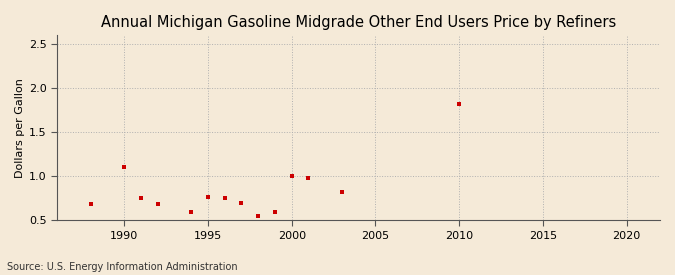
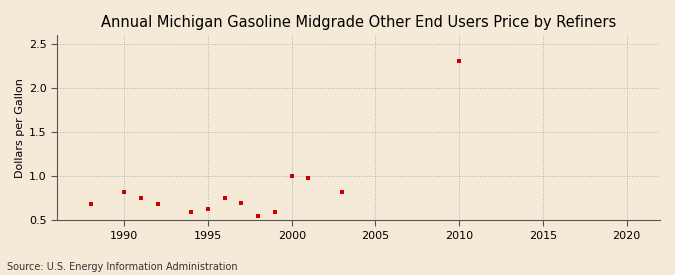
1990: 1.10 -> 0.82
1995: 0.76 -> 0.63
2010: 1.82 -> 2.31
